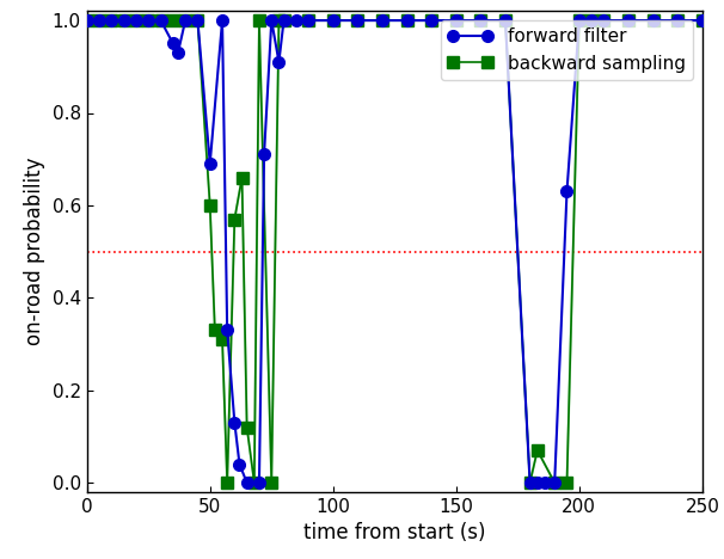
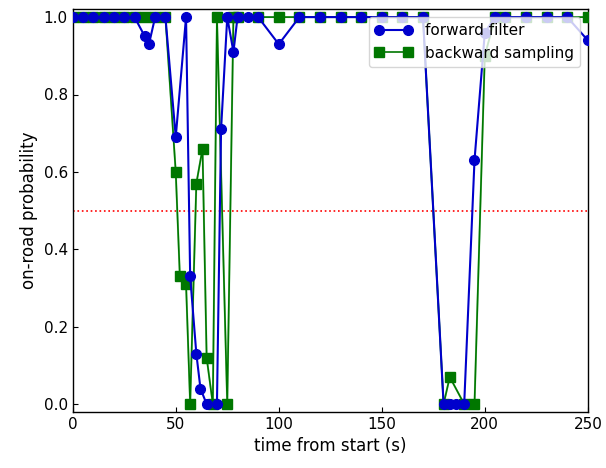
forward filter/100: 1.00 -> 0.93
forward filter/200: 1.00 -> 0.96
backward sampling/200: 1.00 -> 0.90
forward filter/250: 1.00 -> 0.94
